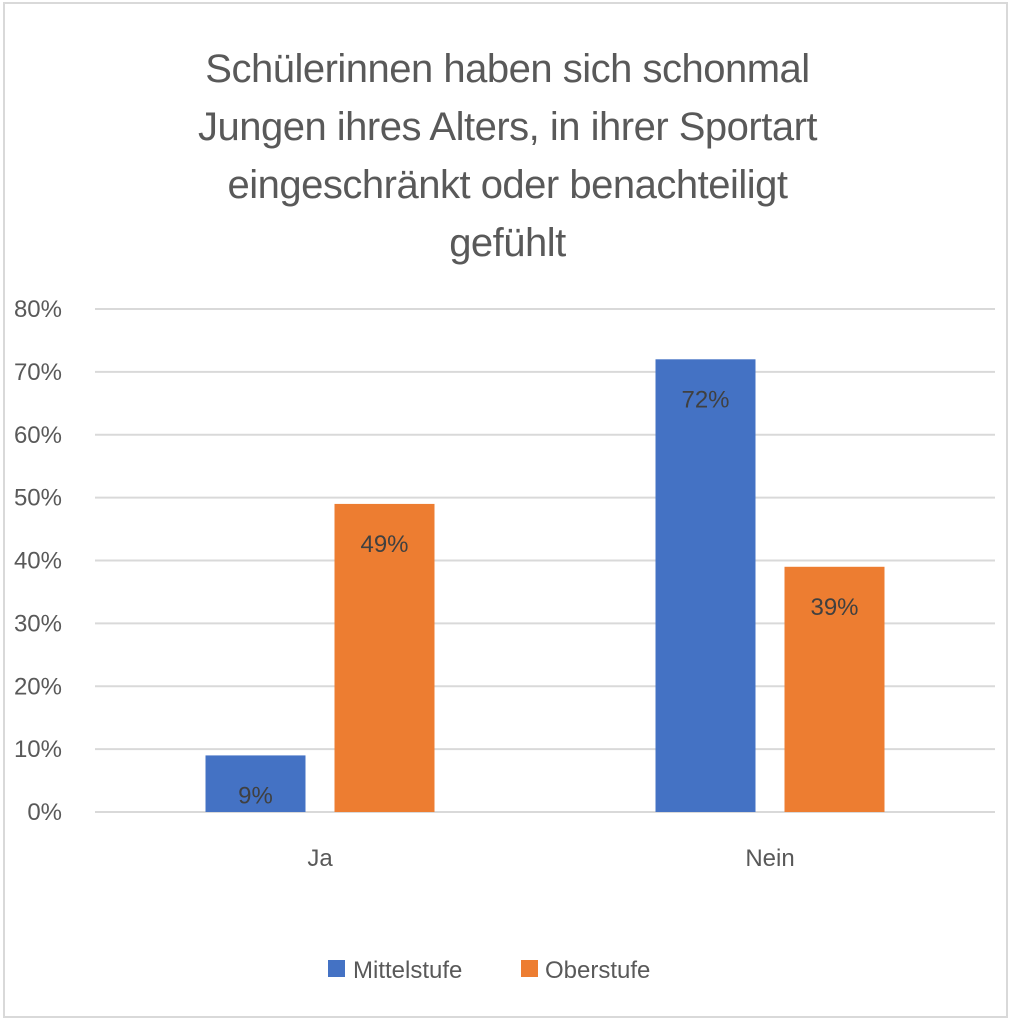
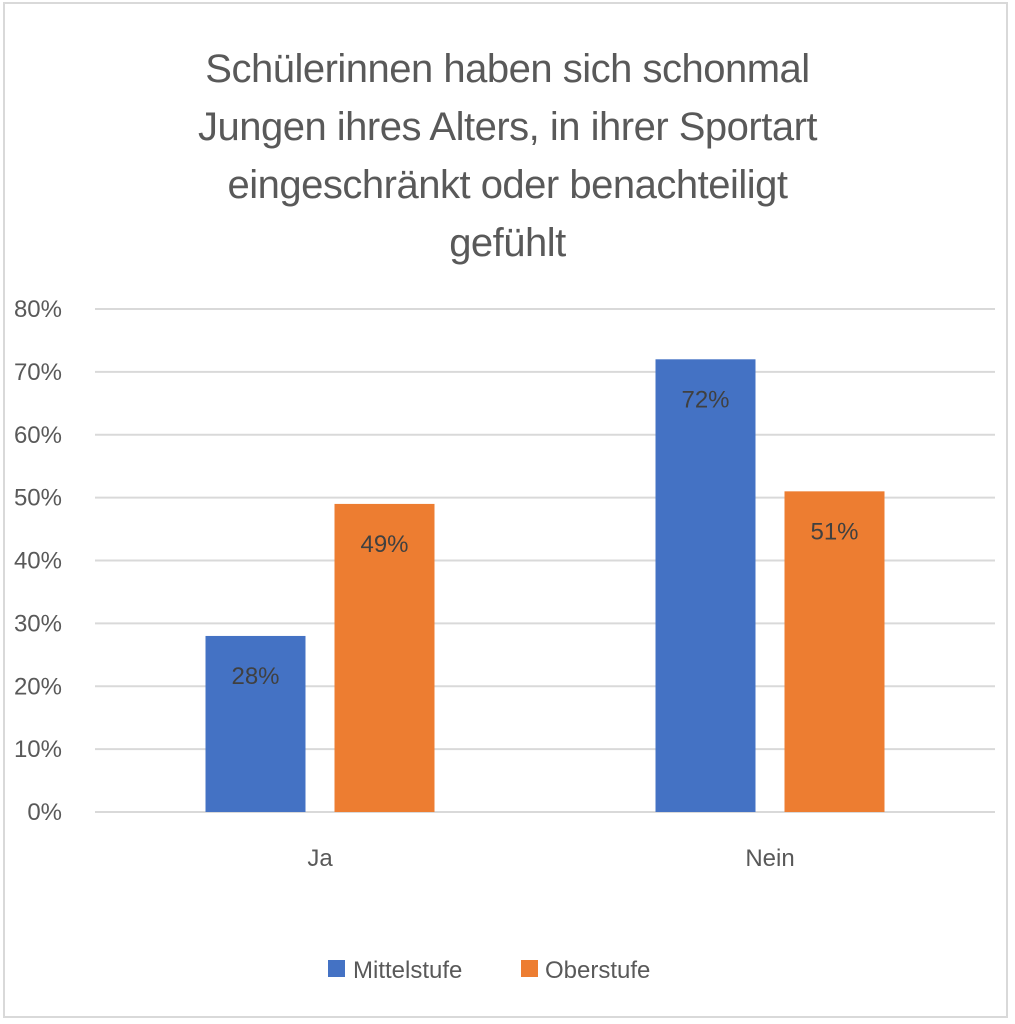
Mittelstufe/Ja: 9% -> 28%
Oberstufe/Nein: 39% -> 51%
